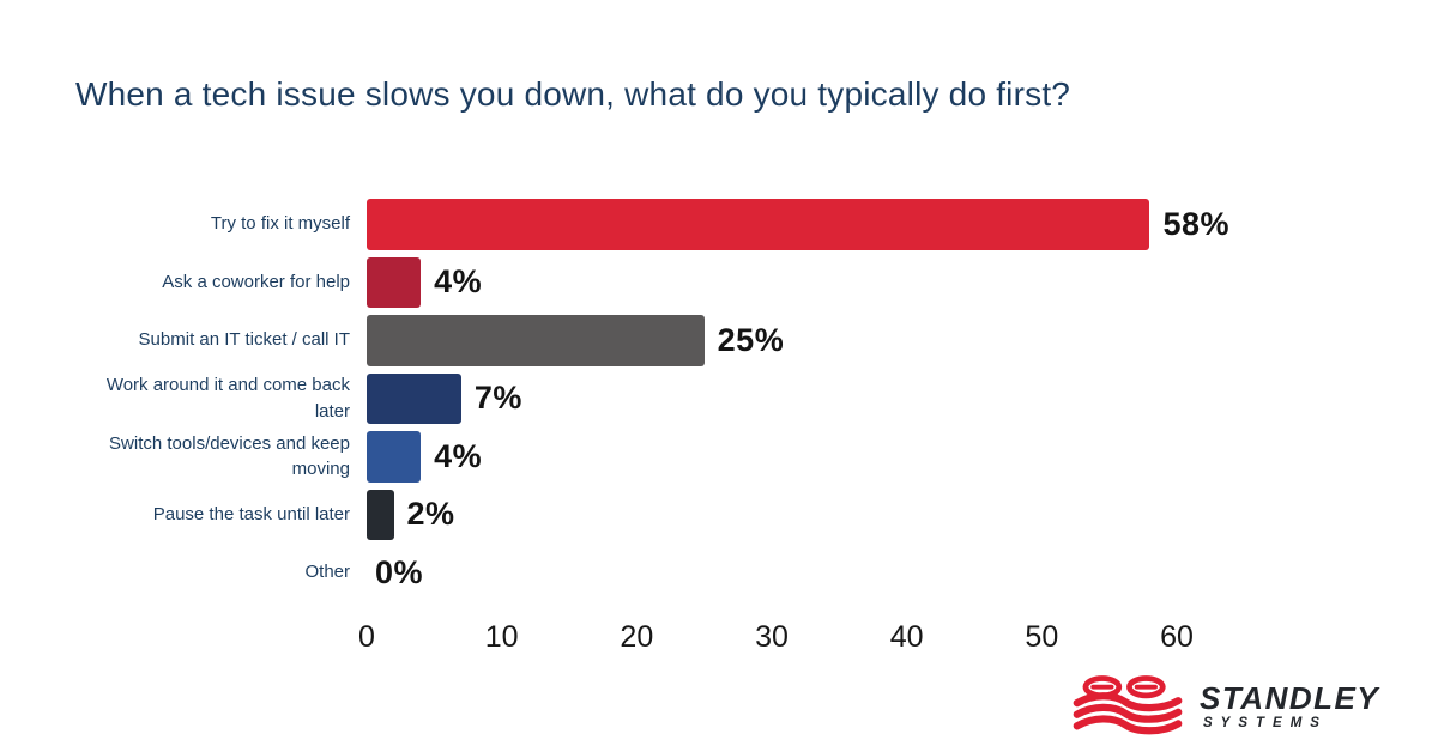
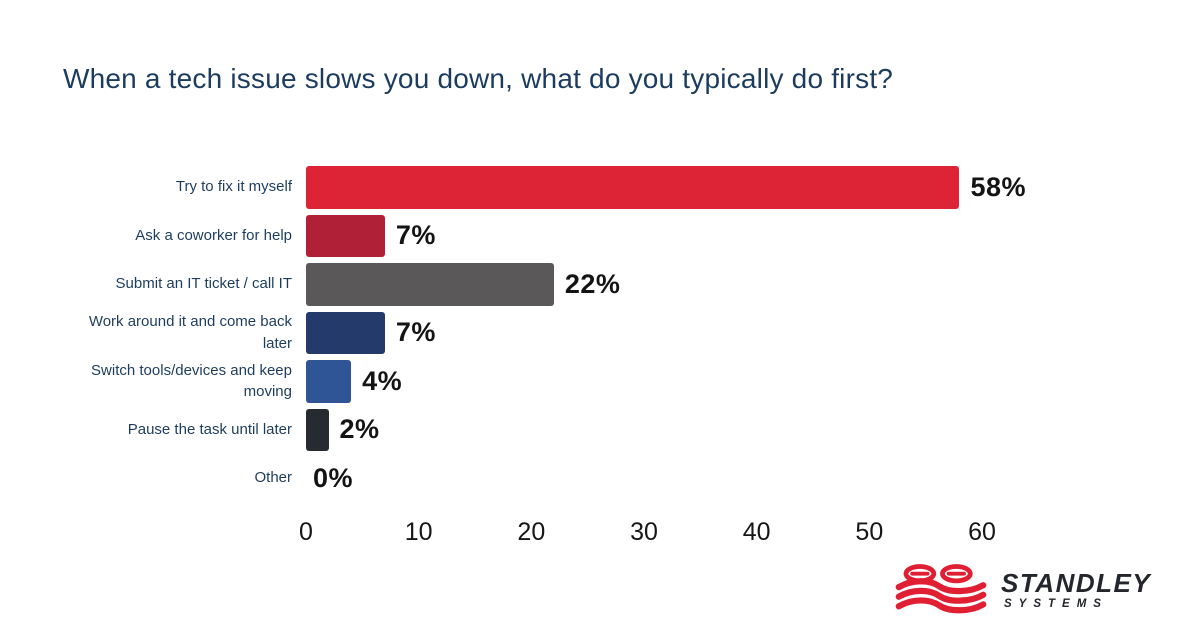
Ask a coworker for help: 4% -> 7%
Submit an IT ticket / call IT: 25% -> 22%
